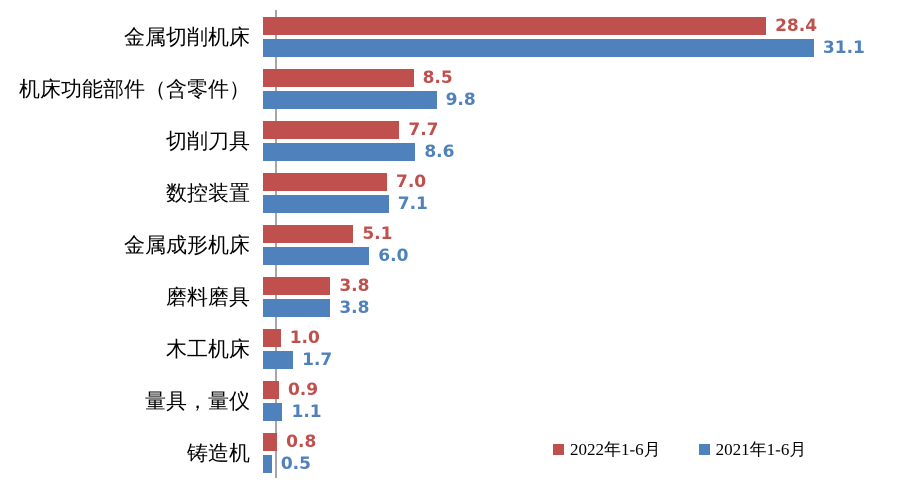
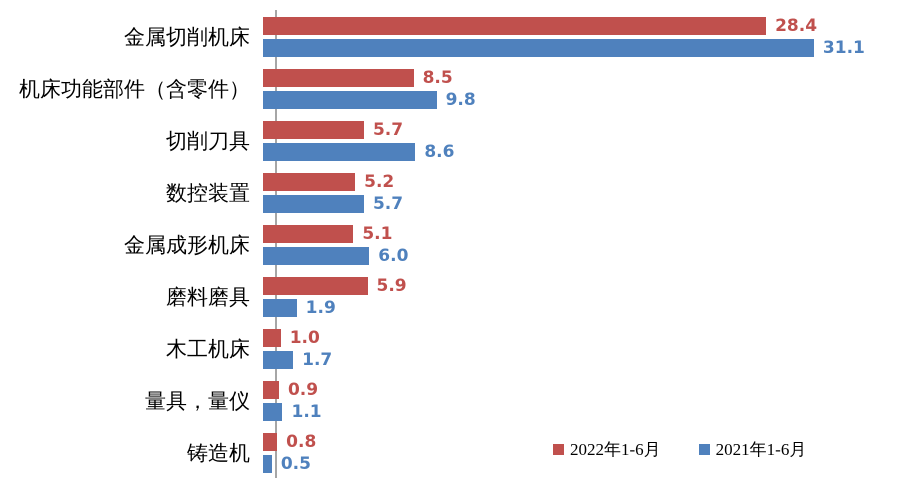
2022年1-6月/切削刀具: 7.7 -> 5.7
2022年1-6月/数控装置: 7.0 -> 5.2
2021年1-6月/数控装置: 7.1 -> 5.7
2022年1-6月/磨料磨具: 3.8 -> 5.9
2021年1-6月/磨料磨具: 3.8 -> 1.9
